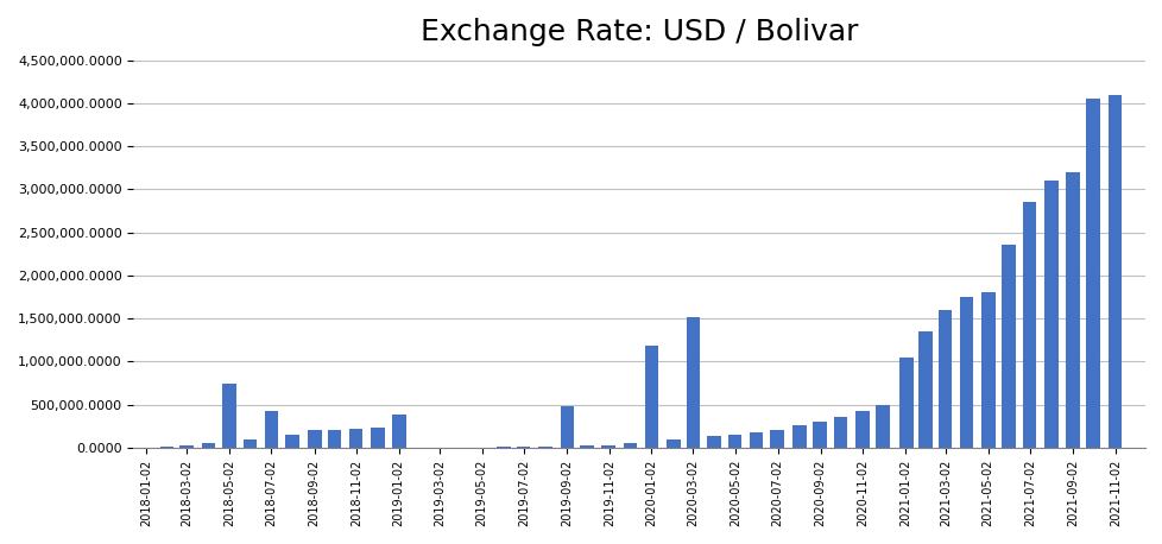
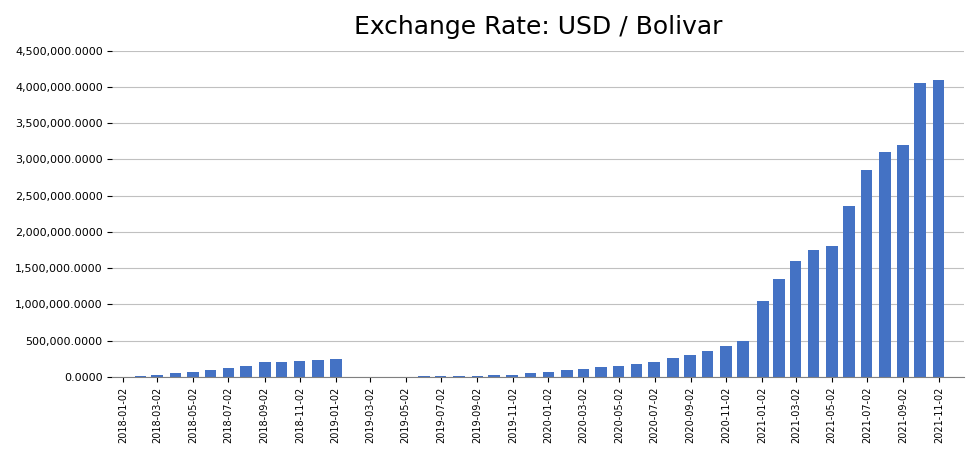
2018-05-02: 740,000 -> 70,000
2018-07-02: 420,000 -> 120,000
2019-01-02: 380,000 -> 240,000
2019-09-02: 480,000 -> 10,000
2020-01-02: 1,180,000 -> 70,000
2020-03-02: 1,520,000 -> 110,000
